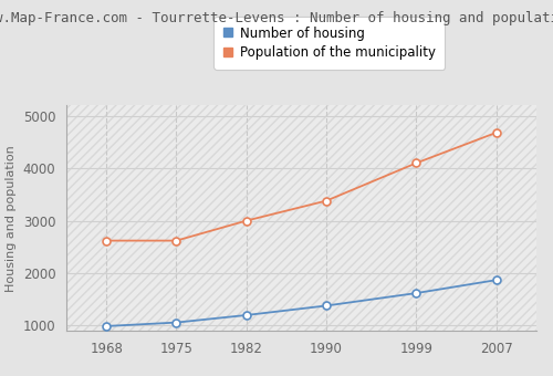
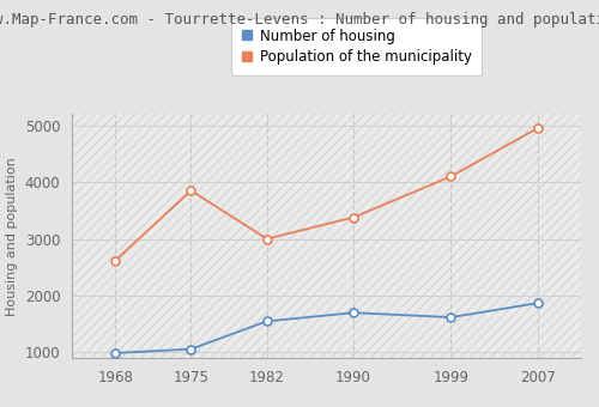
Population of the municipality/1975: 2620 -> 3850
Number of housing/1982: 1200 -> 1550
Number of housing/1990: 1380 -> 1700
Population of the municipality/2007: 4680 -> 4950
